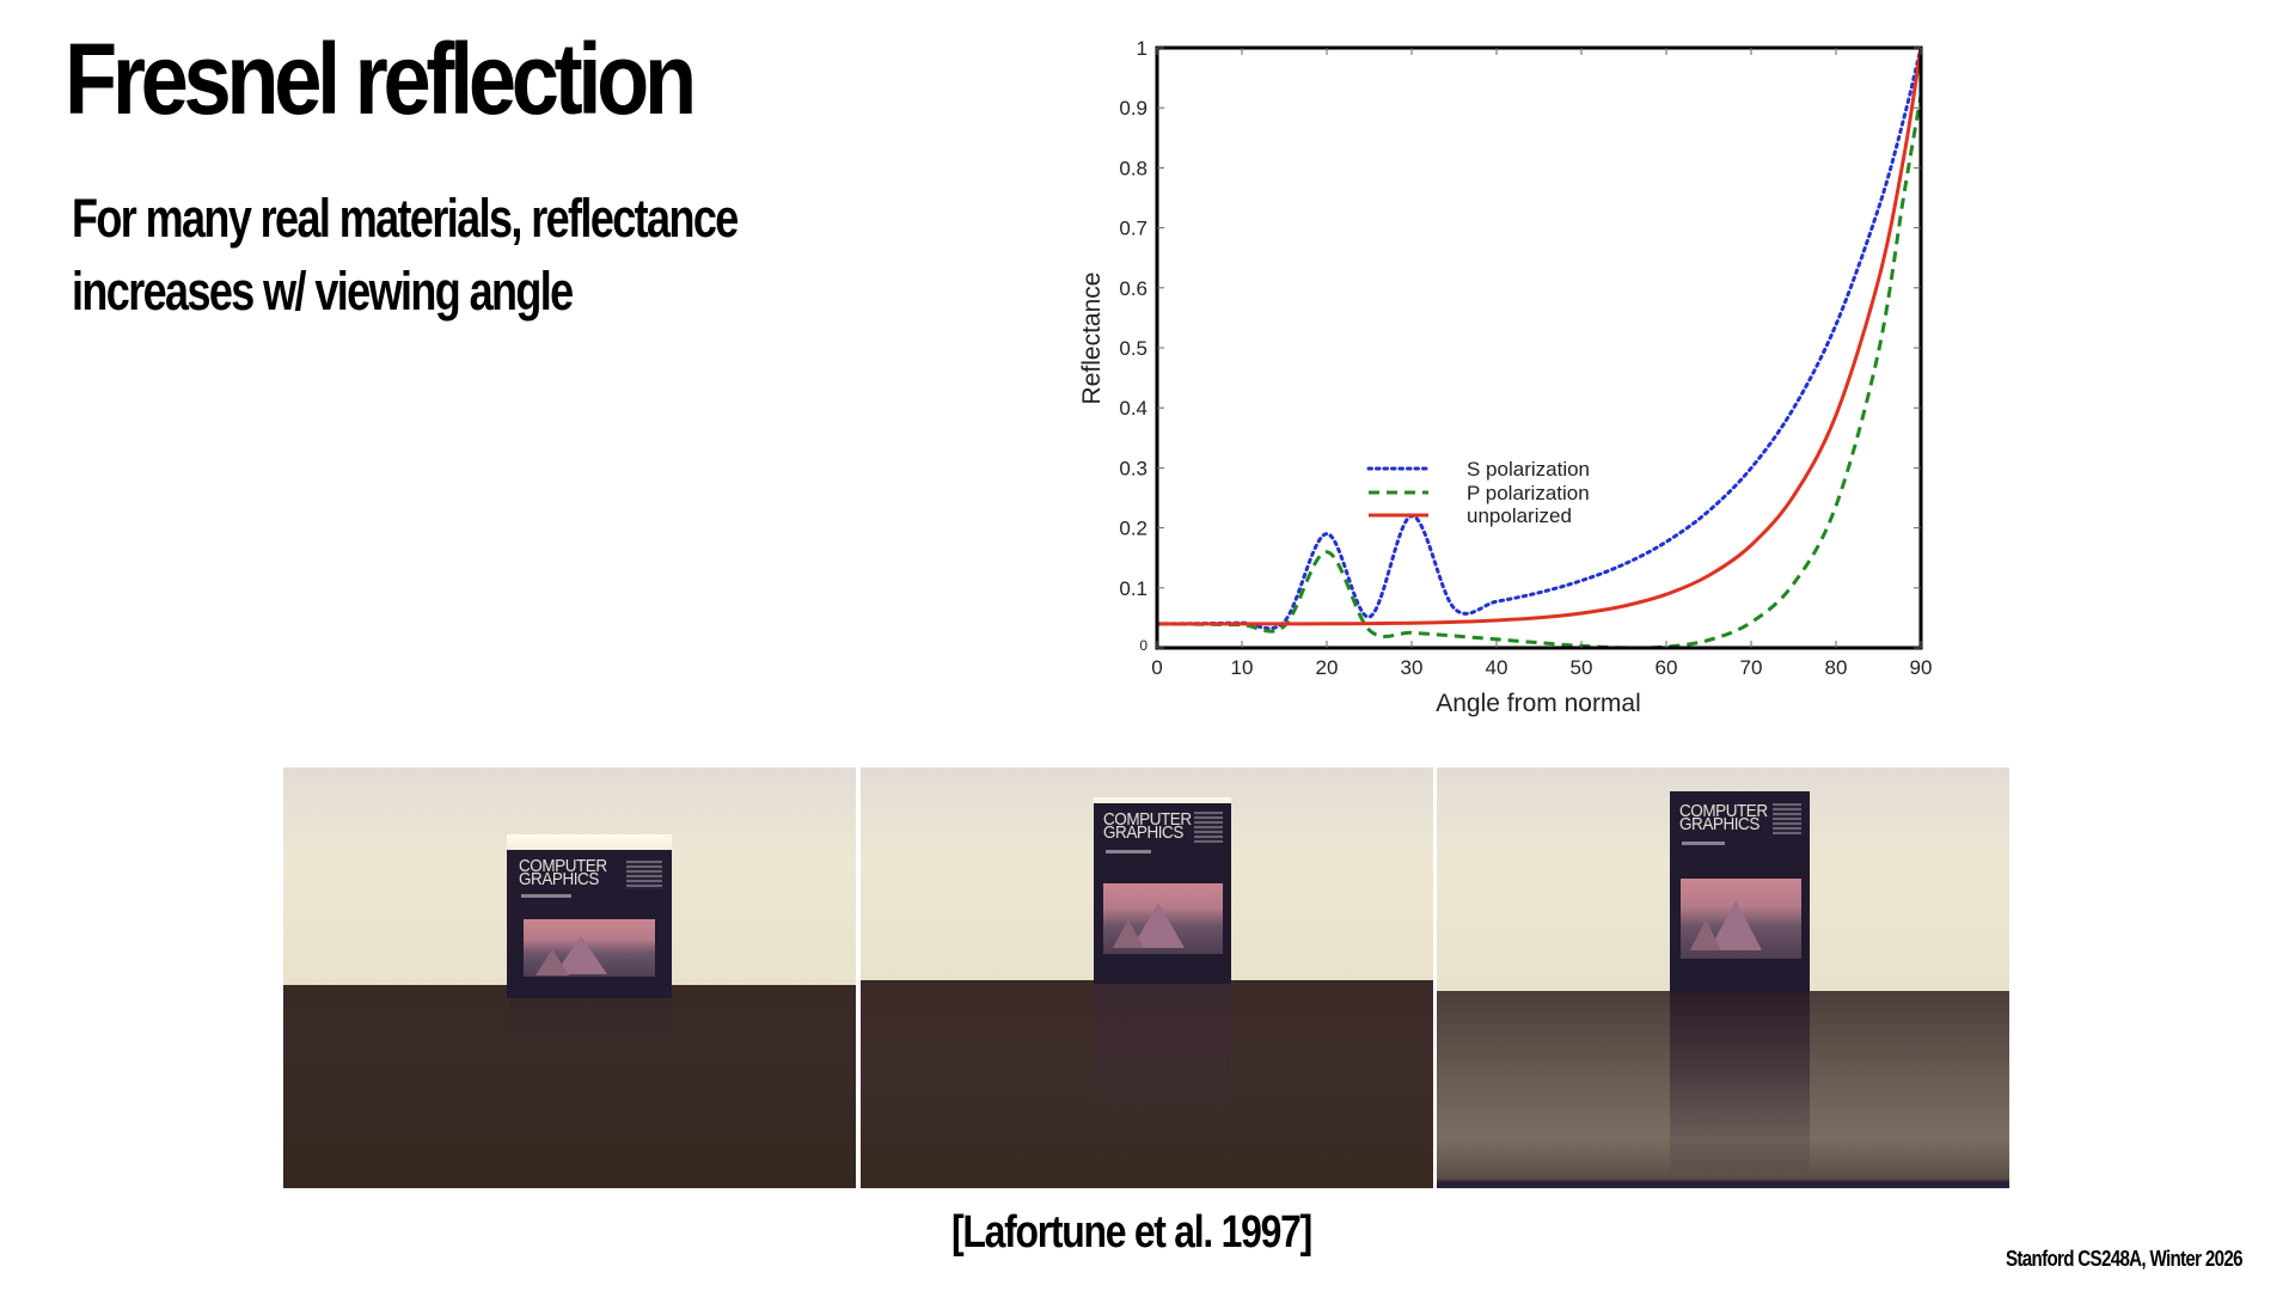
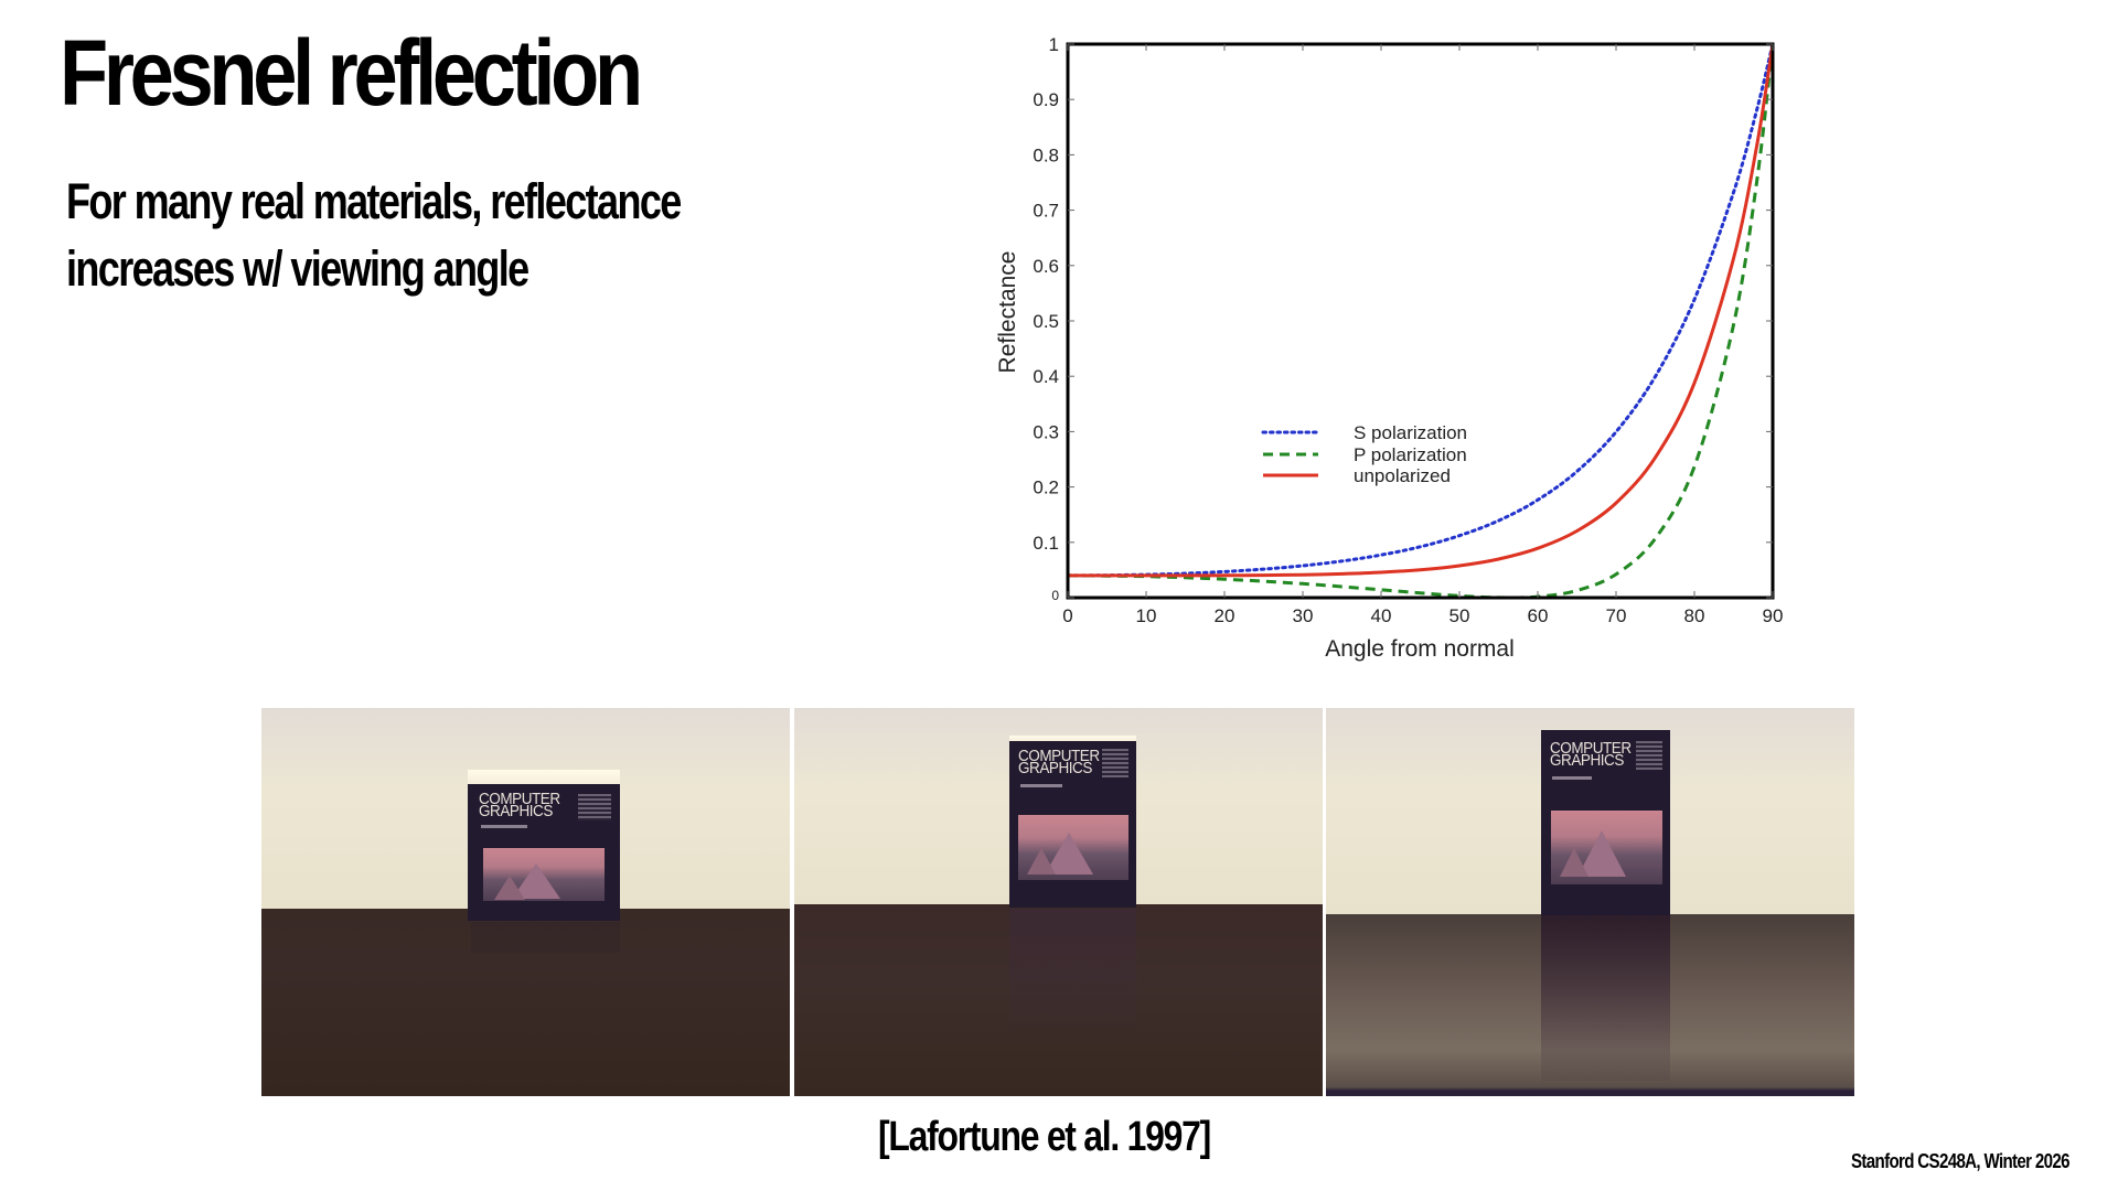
S polarization/20: 0.19 -> 0.05
P polarization/20: 0.16 -> 0.03
S polarization/30: 0.22 -> 0.06
P polarization/90: 0.92 -> 1.00
